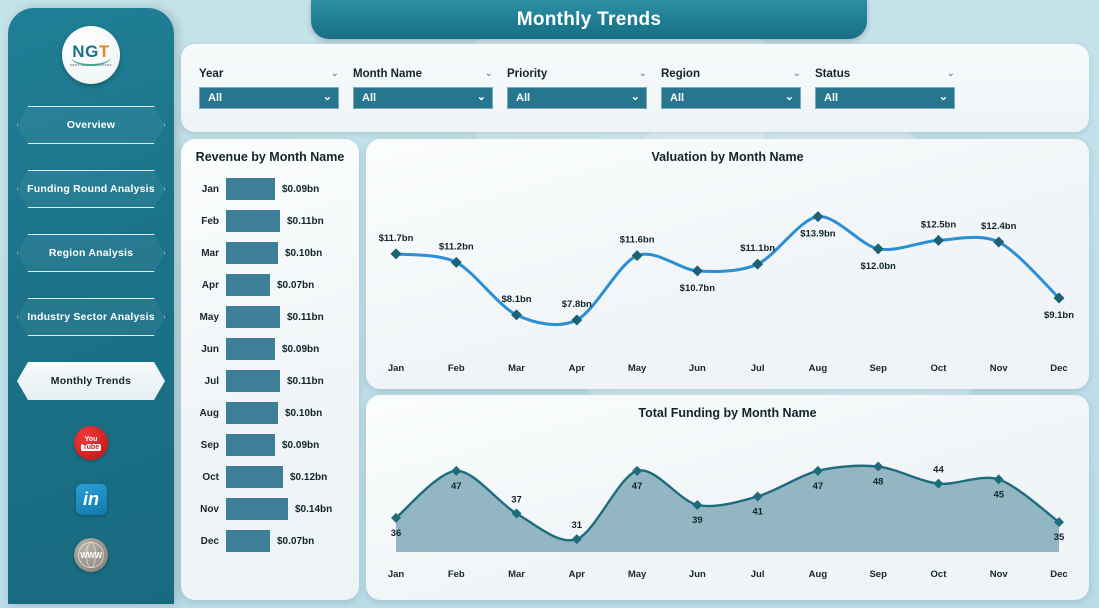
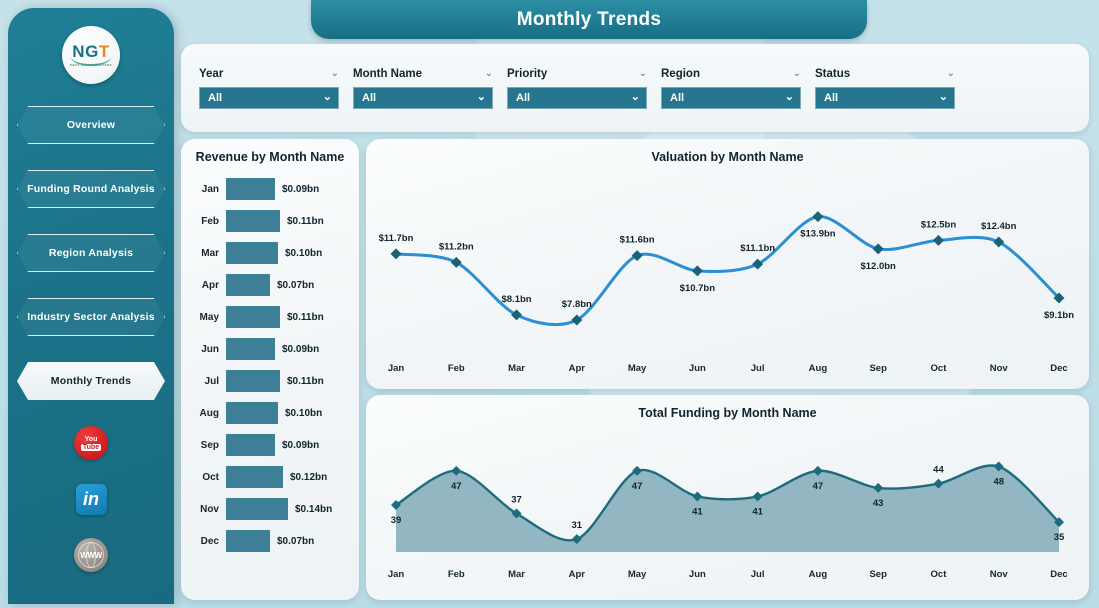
Total Funding by Month Name/Jan: 36 -> 39
Total Funding by Month Name/Jun: 39 -> 41
Total Funding by Month Name/Sep: 48 -> 43
Total Funding by Month Name/Nov: 45 -> 48
